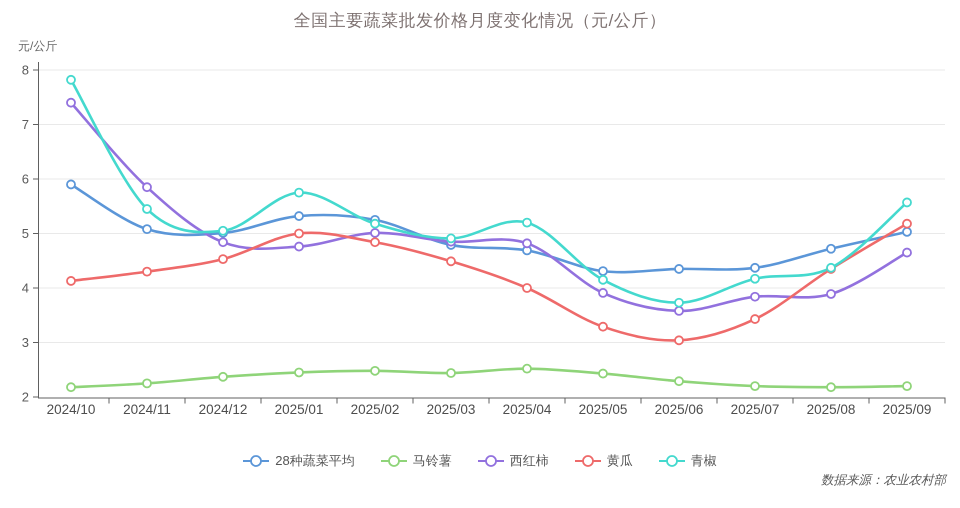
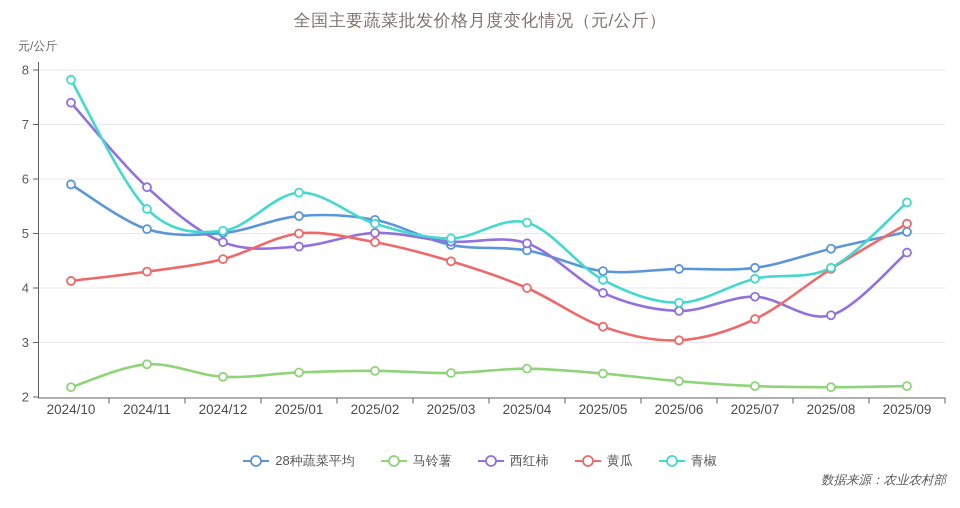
马铃薯/2024/11: 2.2 -> 2.6
西红柿/2025/08: 3.9 -> 3.5
